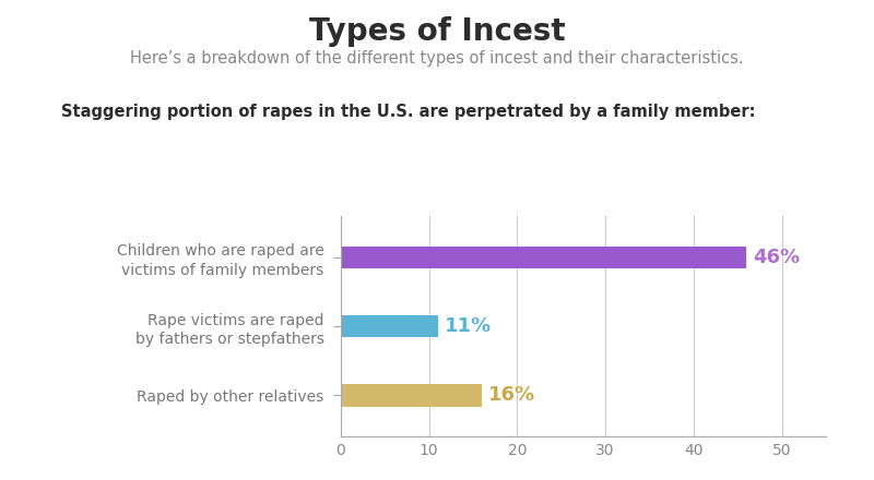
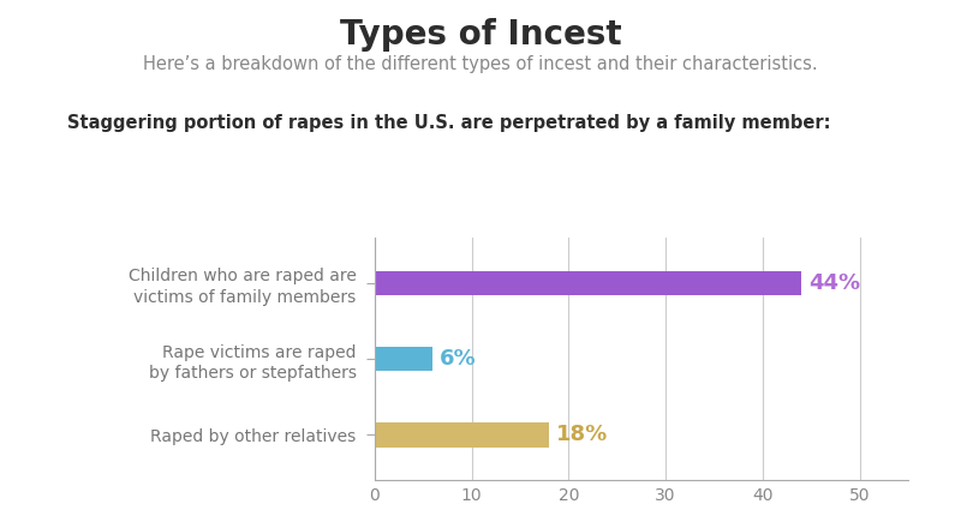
Children who are raped are victims of family members: 46% -> 44%
Rape victims are raped by fathers or stepfathers: 11% -> 6%
Raped by other relatives: 16% -> 18%
